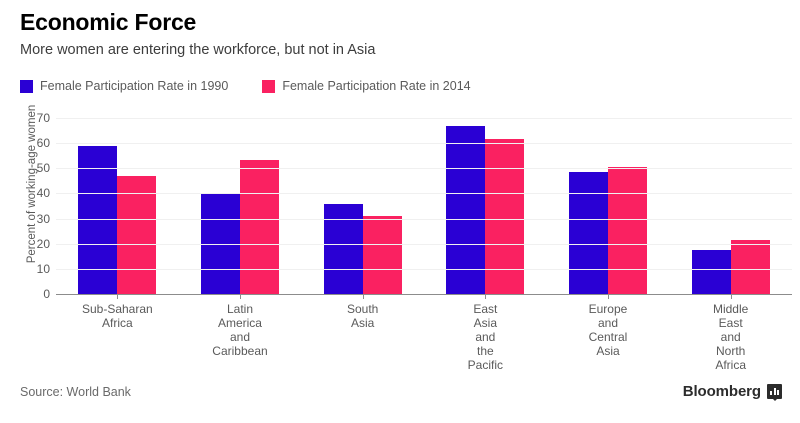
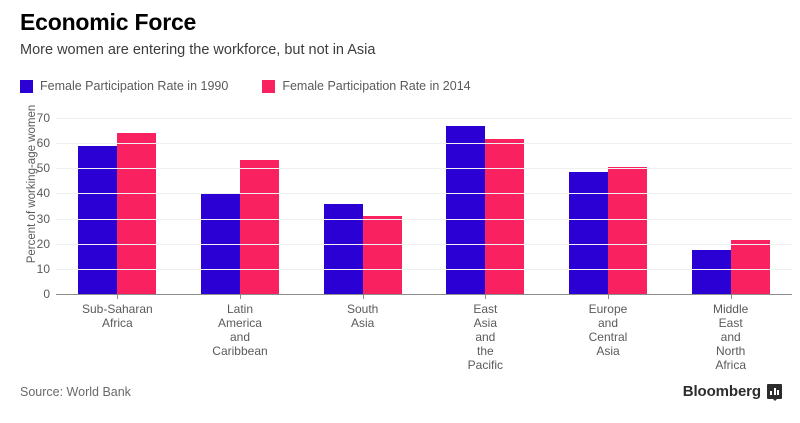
Female Participation Rate in 2014/Sub-Saharan Africa: 47 -> 64
